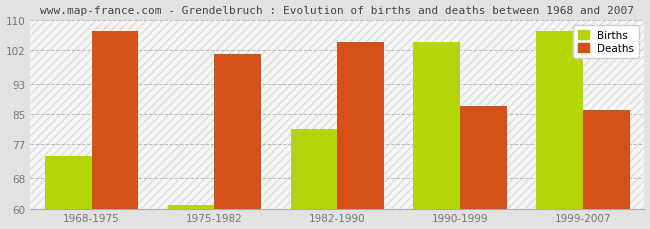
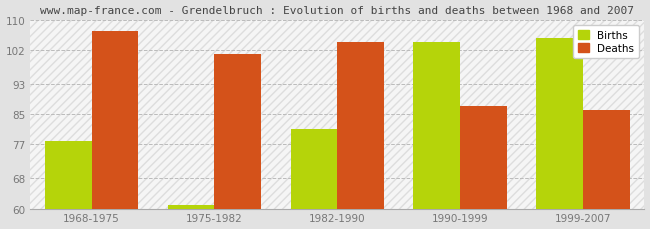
Births/1968-1975: 74 -> 78
Births/1999-2007: 107 -> 105
